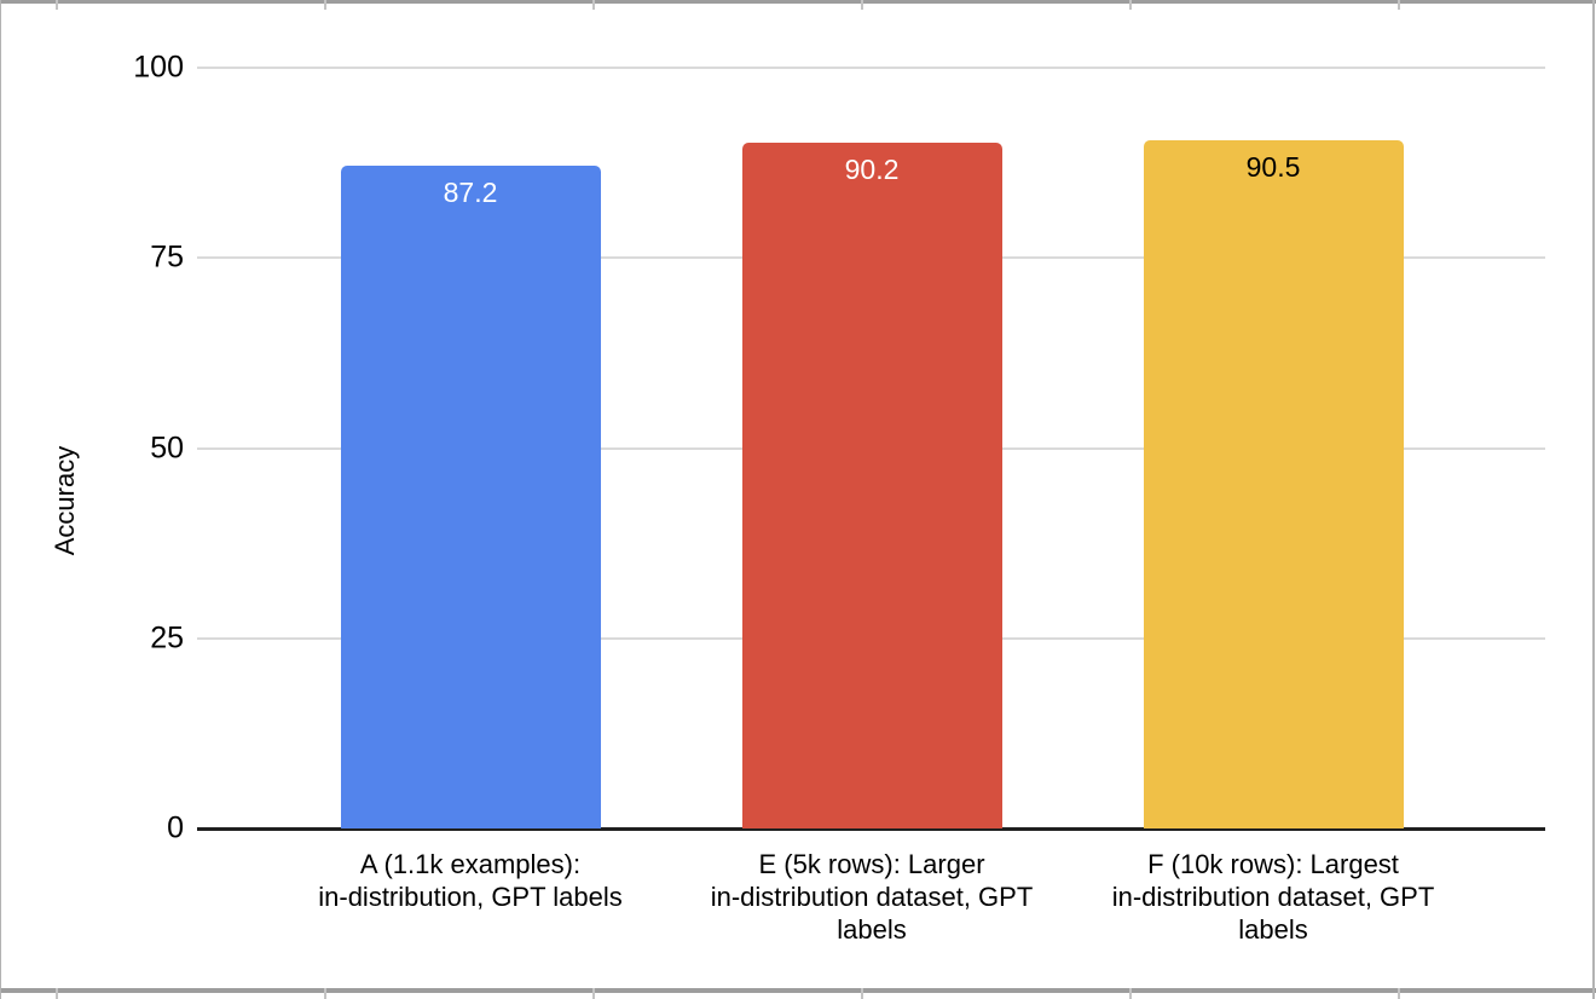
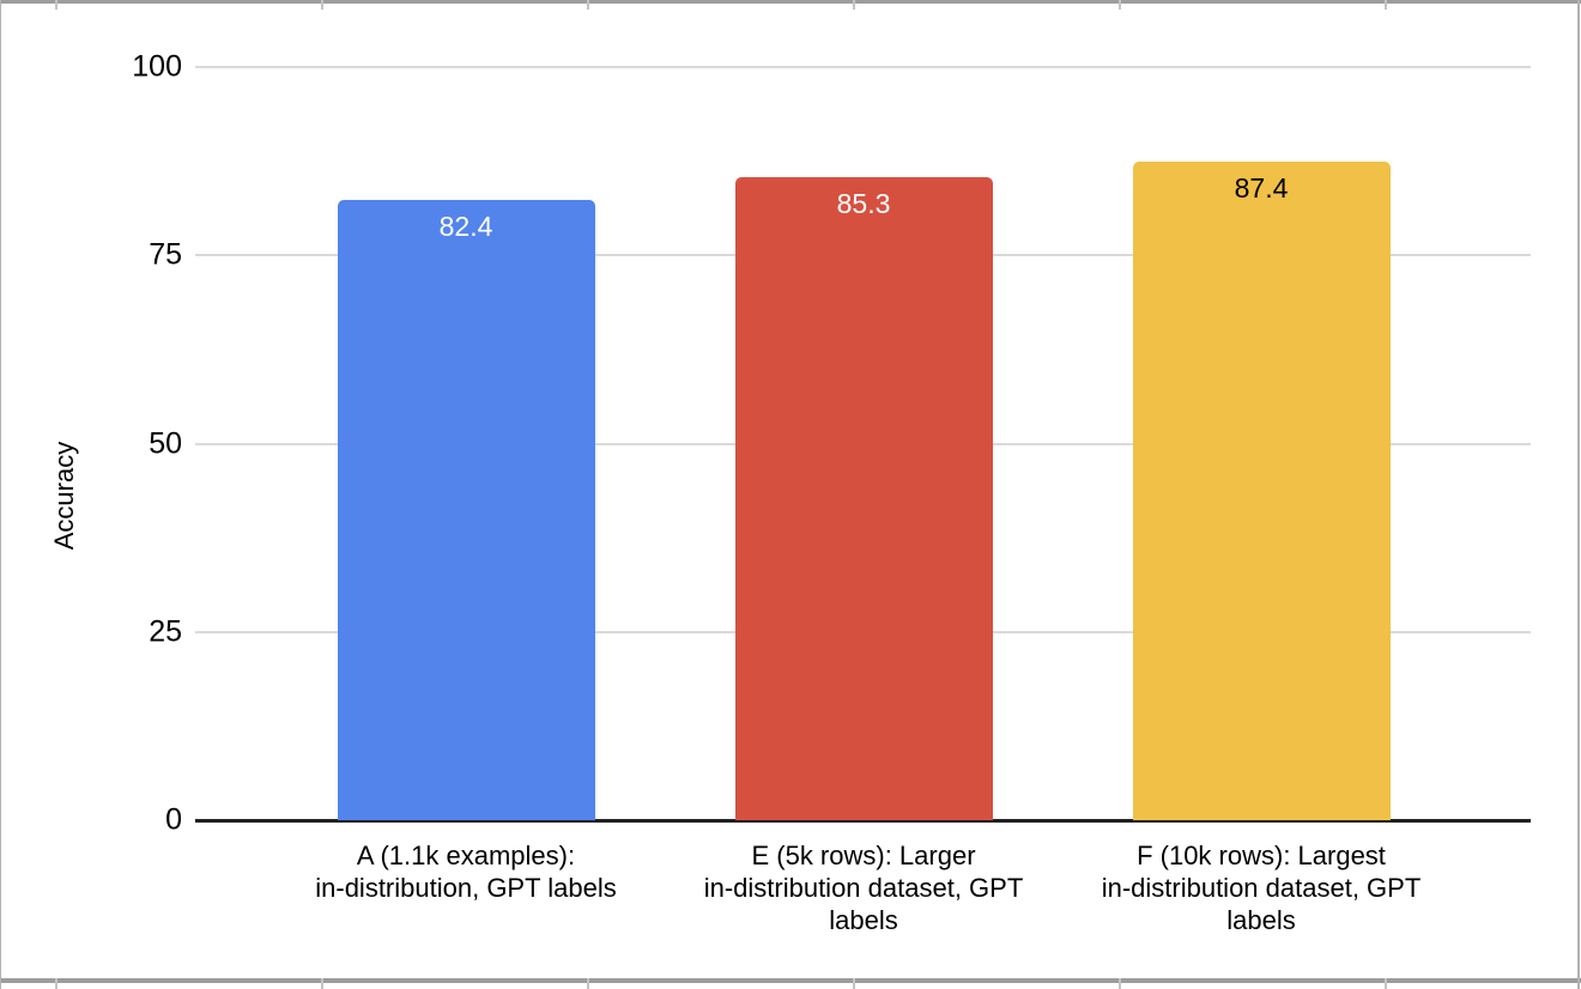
A (1.1k examples): in-distribution, GPT labels: 87.2 -> 82.4
E (5k rows): Larger in-distribution dataset, GPT labels: 90.2 -> 85.3
F (10k rows): Largest in-distribution dataset, GPT labels: 90.5 -> 87.4
